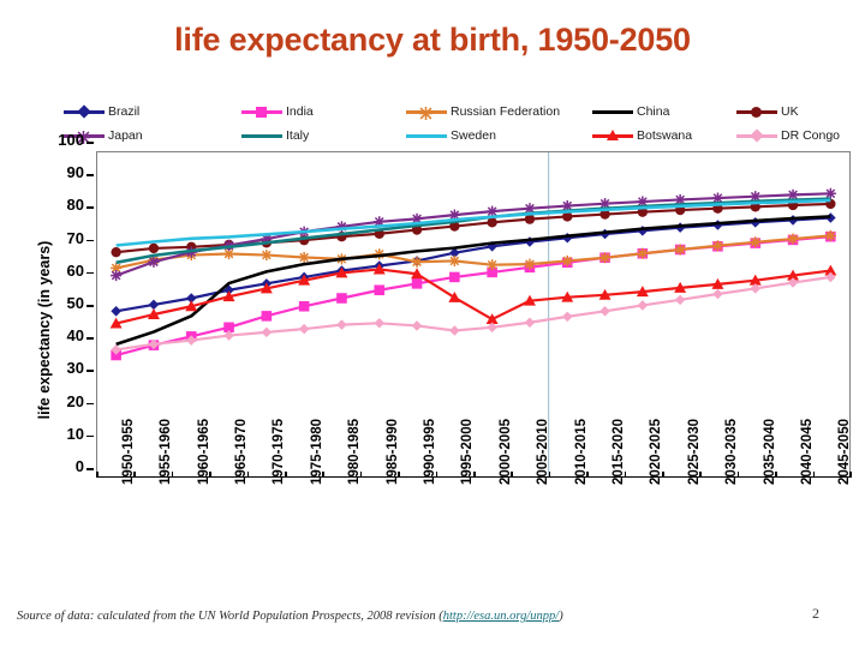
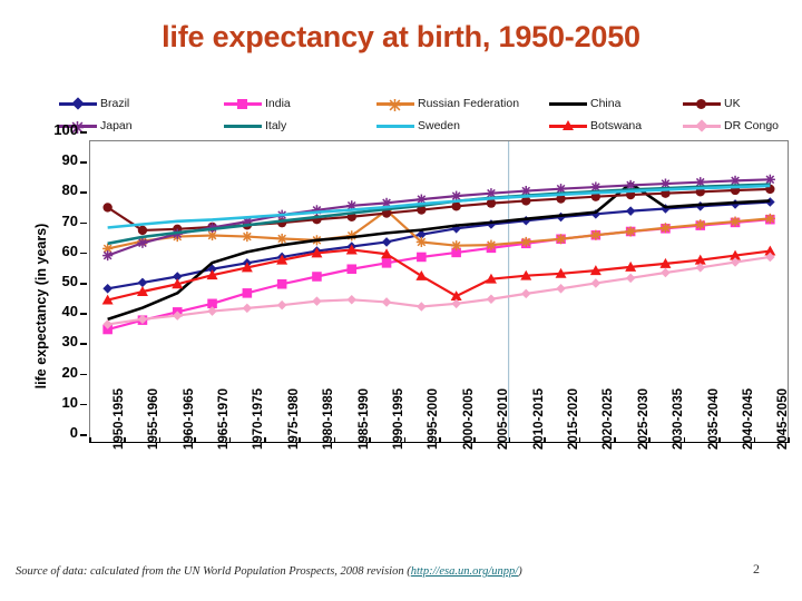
UK/1950-1955: 69 -> 78
Russian Federation/1990-1995: 66 -> 77
China/2025-2030: 77 -> 86
